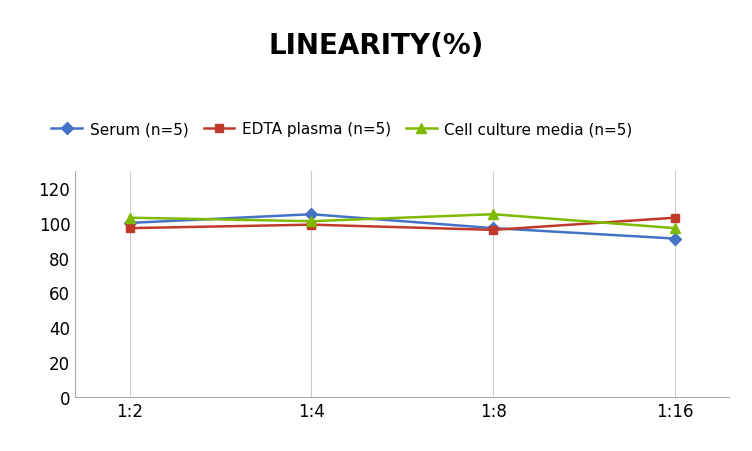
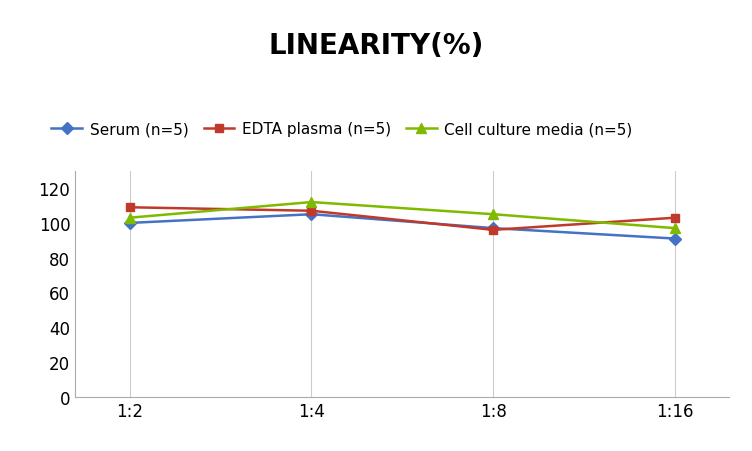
EDTA plasma (n=5)/1:2: 97 -> 109
EDTA plasma (n=5)/1:4: 99 -> 107
Cell culture media (n=5)/1:4: 101 -> 112
